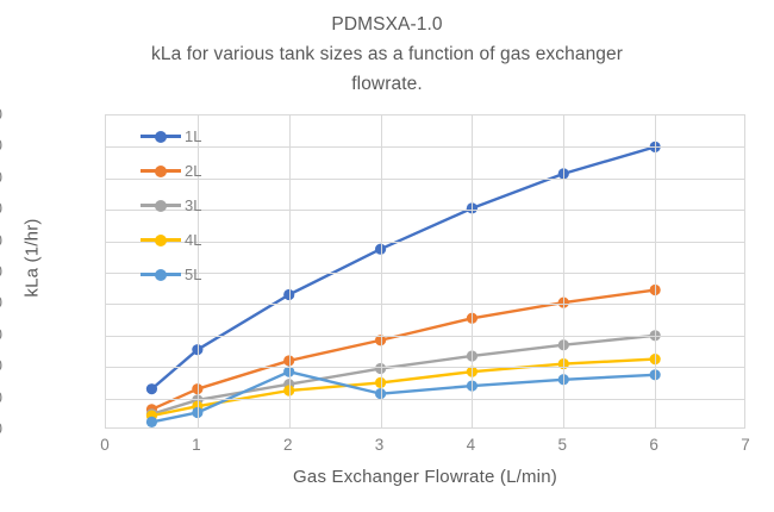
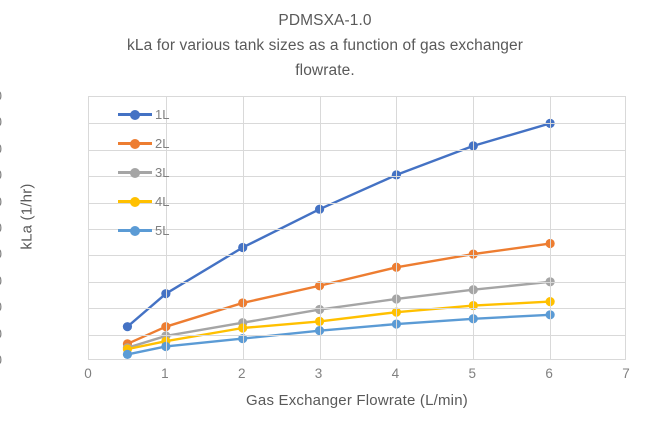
5L/2: 37 -> 17
